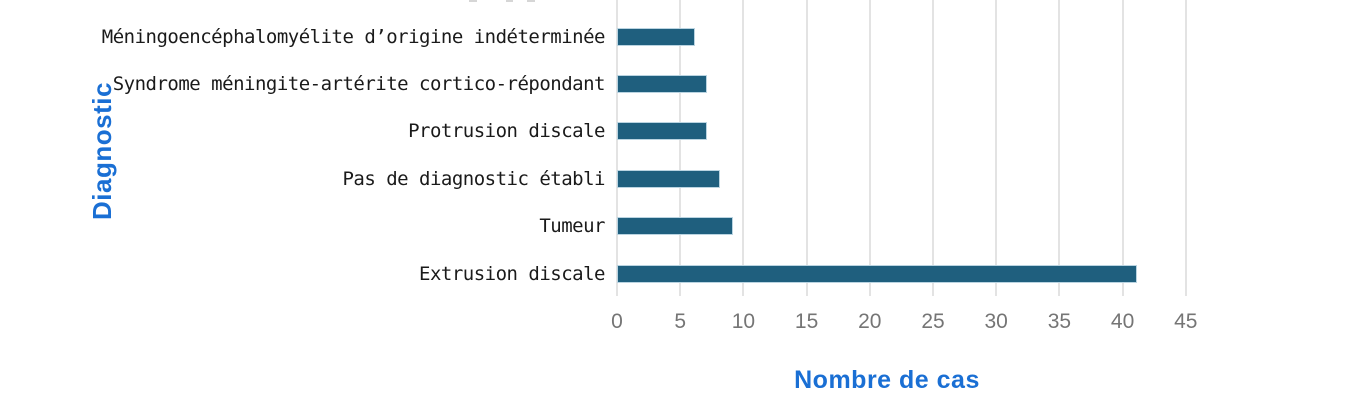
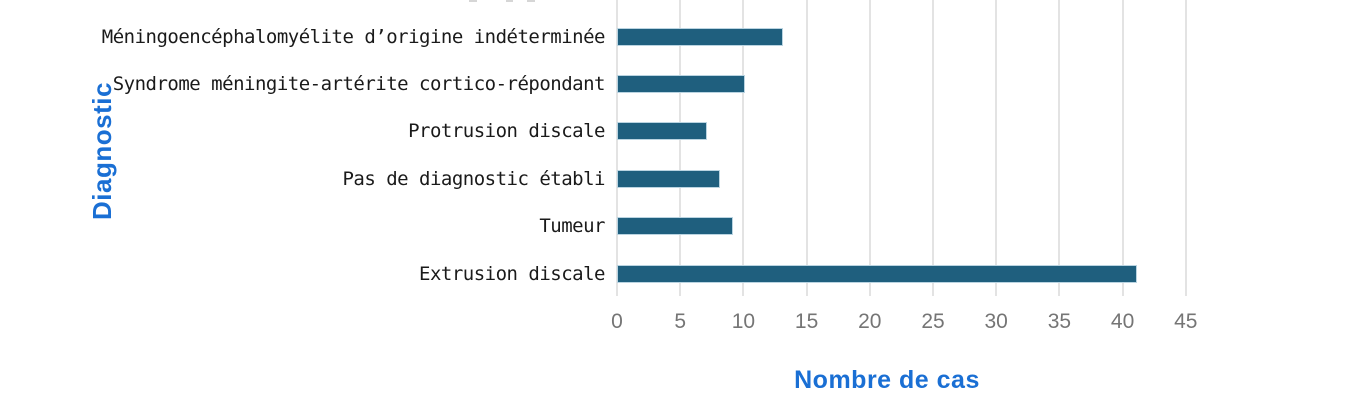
Méningoencéphalomyélite d’origine indéterminée: 6 -> 13
Syndrome méningite-artérite cortico-répondant: 7 -> 10
